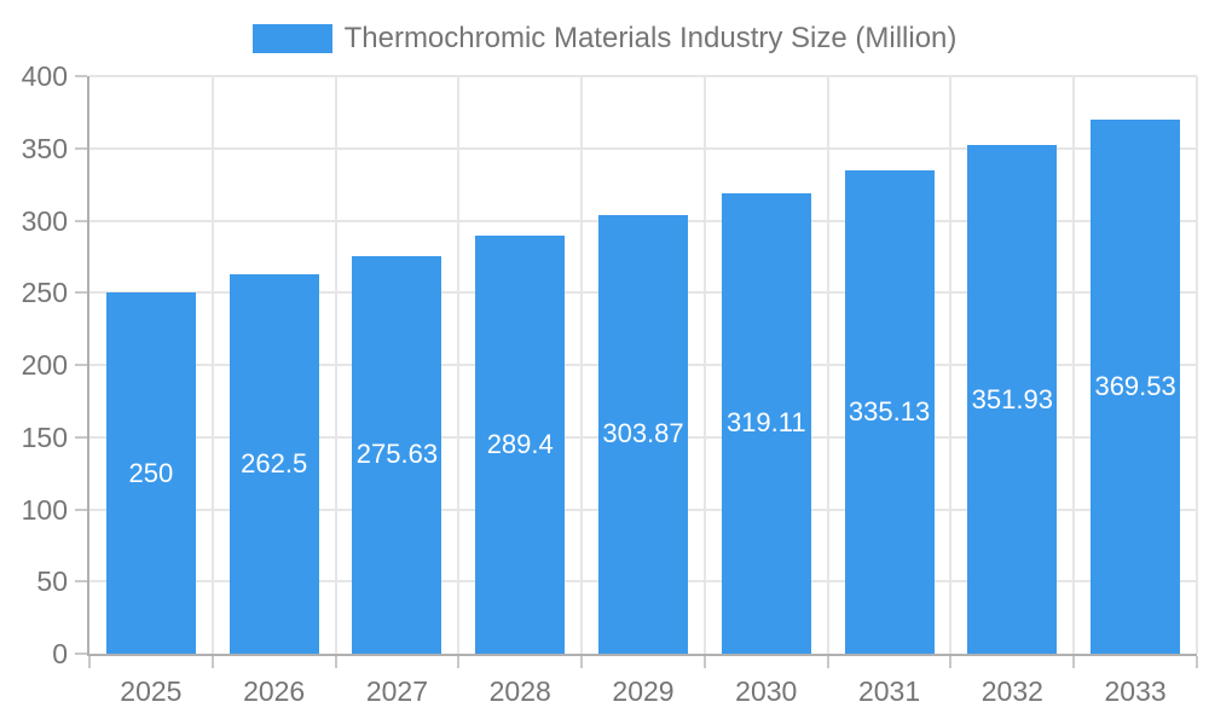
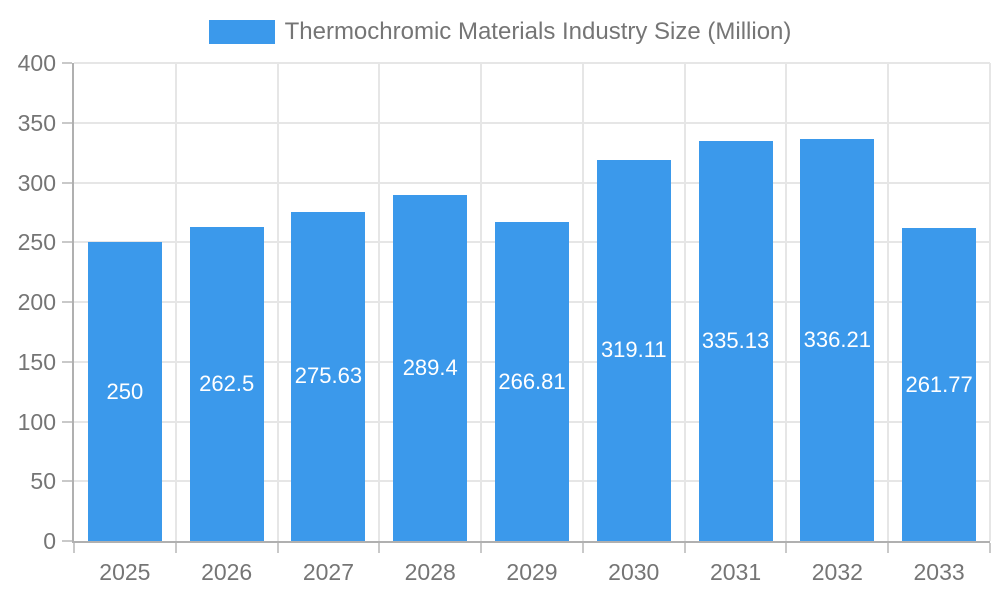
2029: 303.87 -> 266.81
2032: 351.93 -> 336.21
2033: 369.53 -> 261.77
